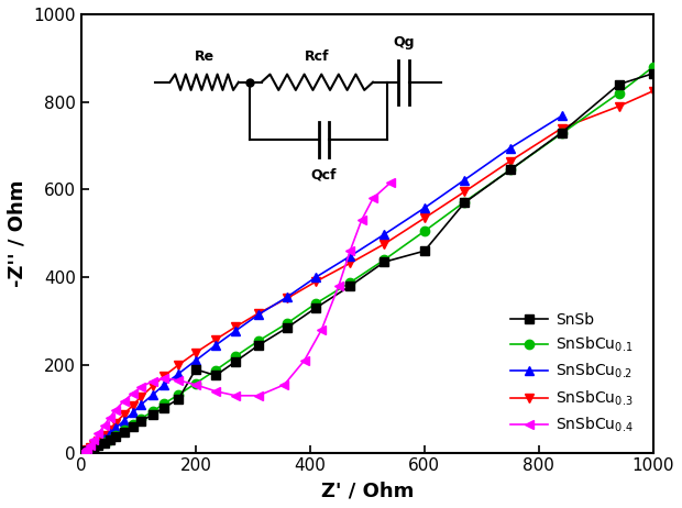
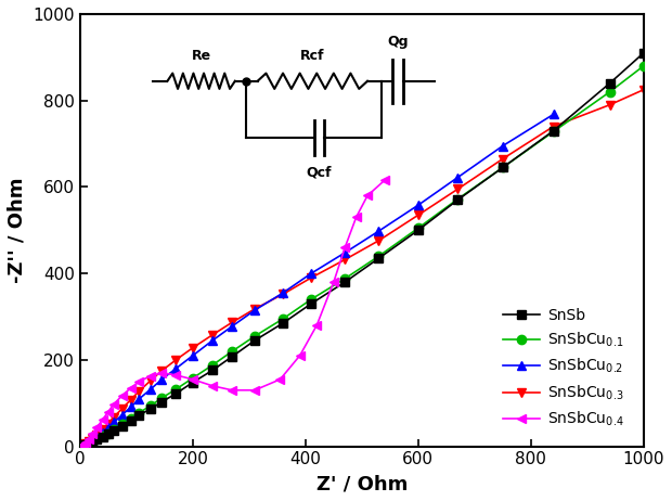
SnSb/200: 190 -> 148
SnSb/600: 460 -> 500
SnSb/1000: 865 -> 910
